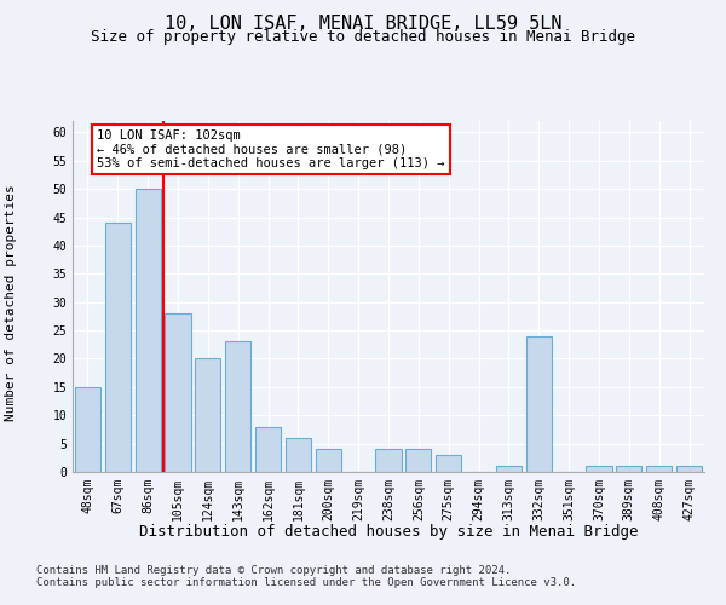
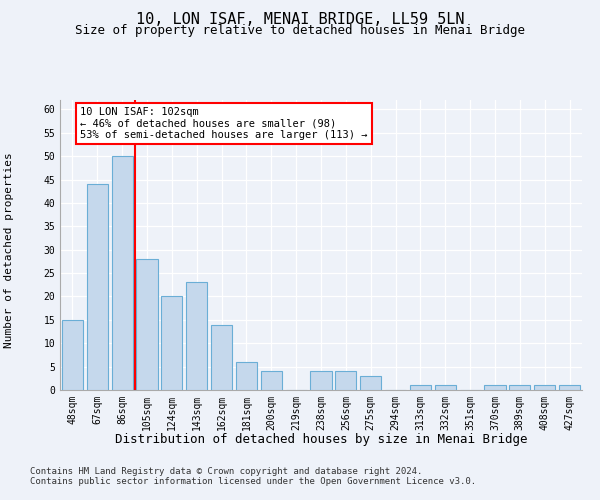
162sqm: 8 -> 14
332sqm: 24 -> 1
